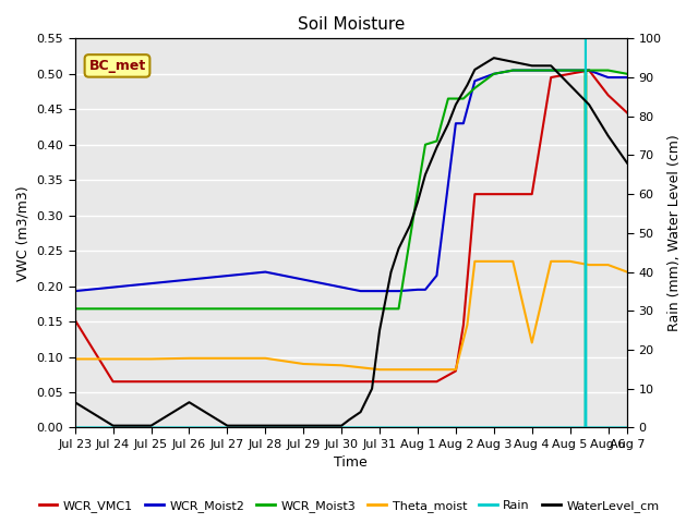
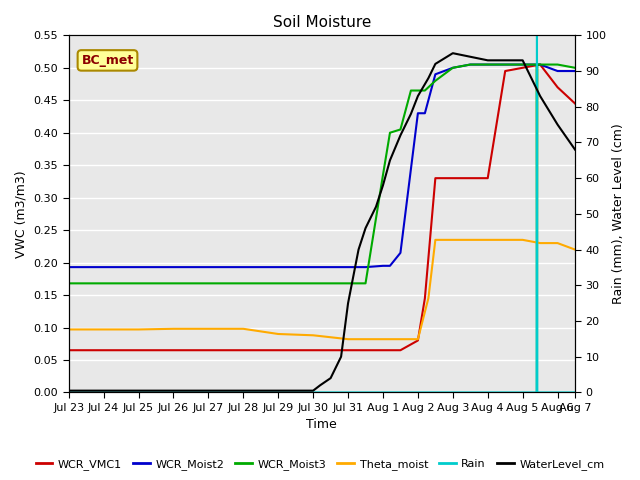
WCR_VMC1/Jul 23: 0.152 -> 0.065
WaterLevel_cm/Jul 23: 6.5 -> 0.5
WaterLevel_cm/Jul 26: 6.5 -> 0.5
WCR_Moist2/Jul 28: 0.220 -> 0.193
Theta_moist/Aug 4: 0.120 -> 0.235
WaterLevel_cm/Aug 5: 88.0 -> 93.0
